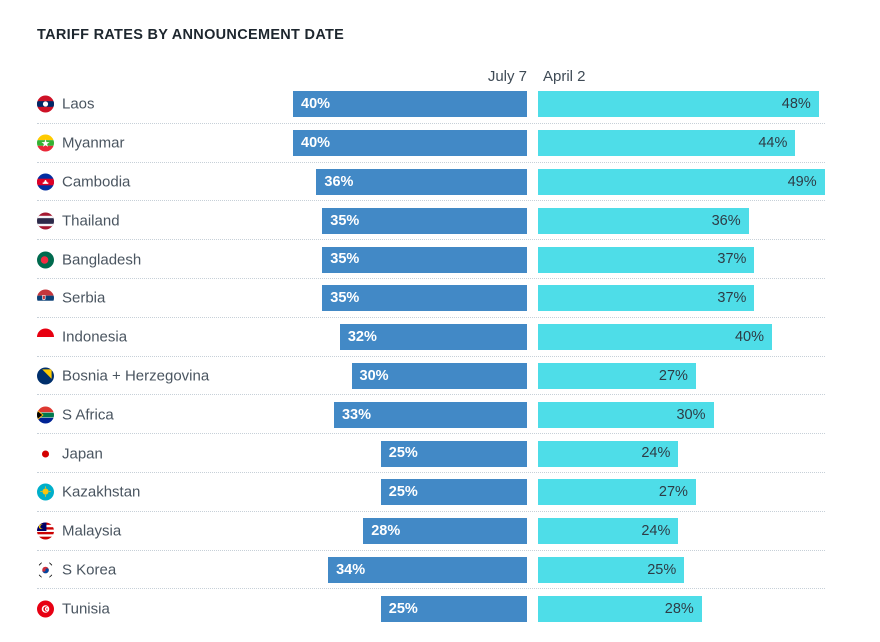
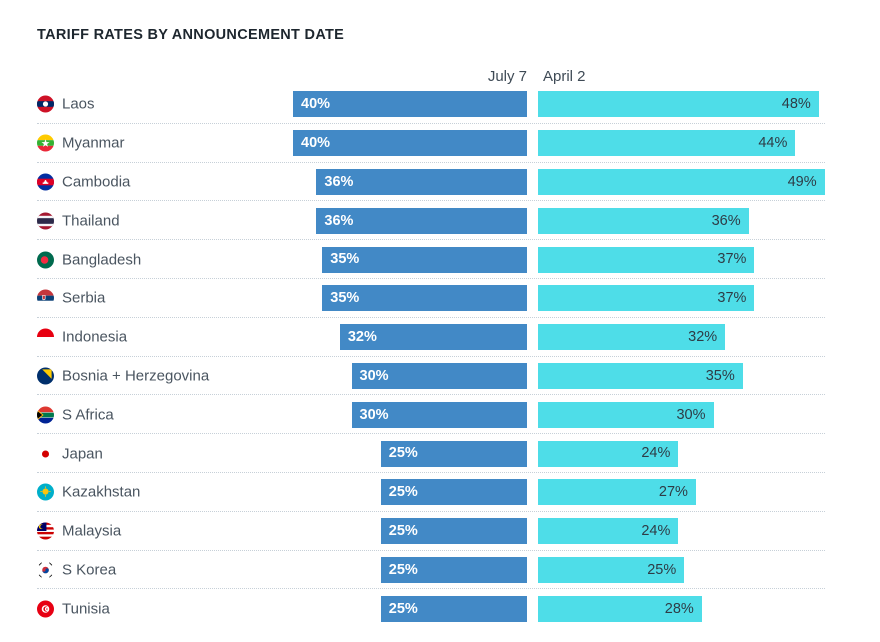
July 7/Thailand: 35% -> 36%
April 2/Indonesia: 40% -> 32%
April 2/Bosnia + Herzegovina: 27% -> 35%
July 7/S Africa: 33% -> 30%
July 7/Malaysia: 28% -> 25%
July 7/S Korea: 34% -> 25%
